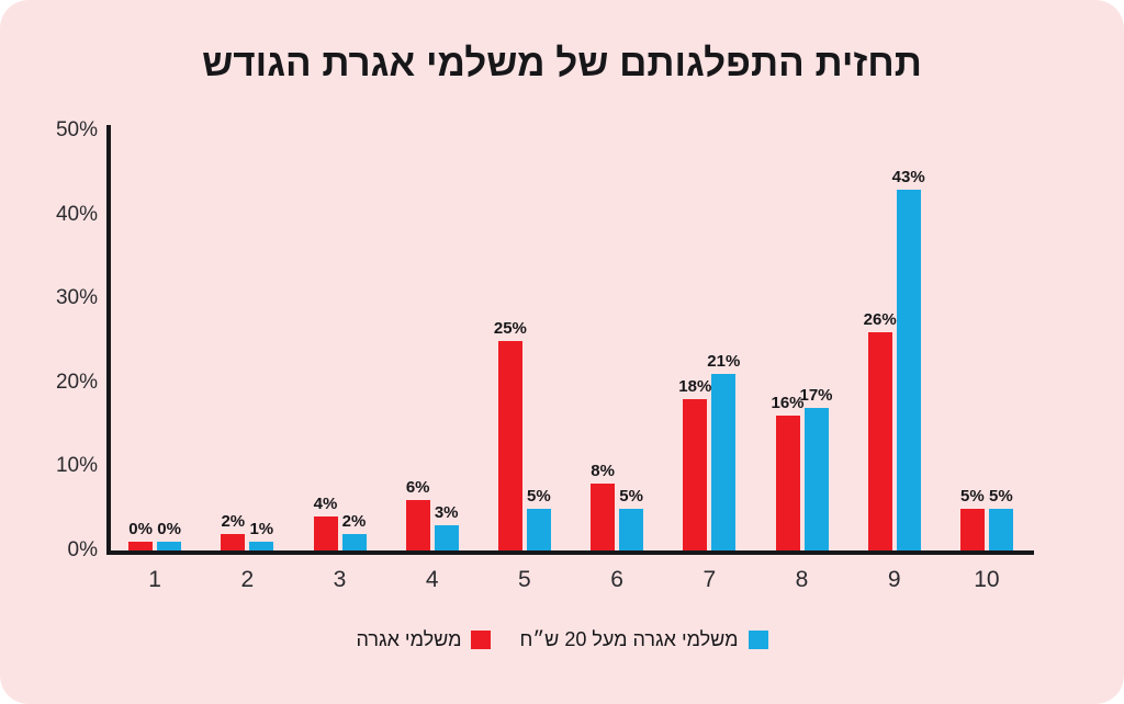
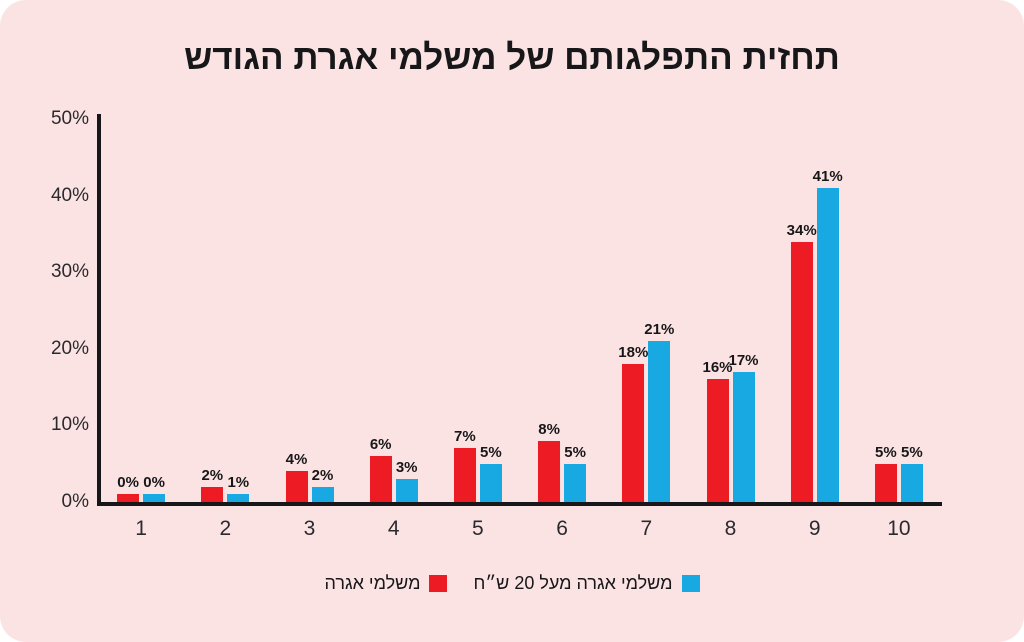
משלמי אגרה/5: 25% -> 7%
משלמי אגרה/9: 26% -> 34%
משלמי אגרה מעל 20 ש״ח/9: 43% -> 41%
